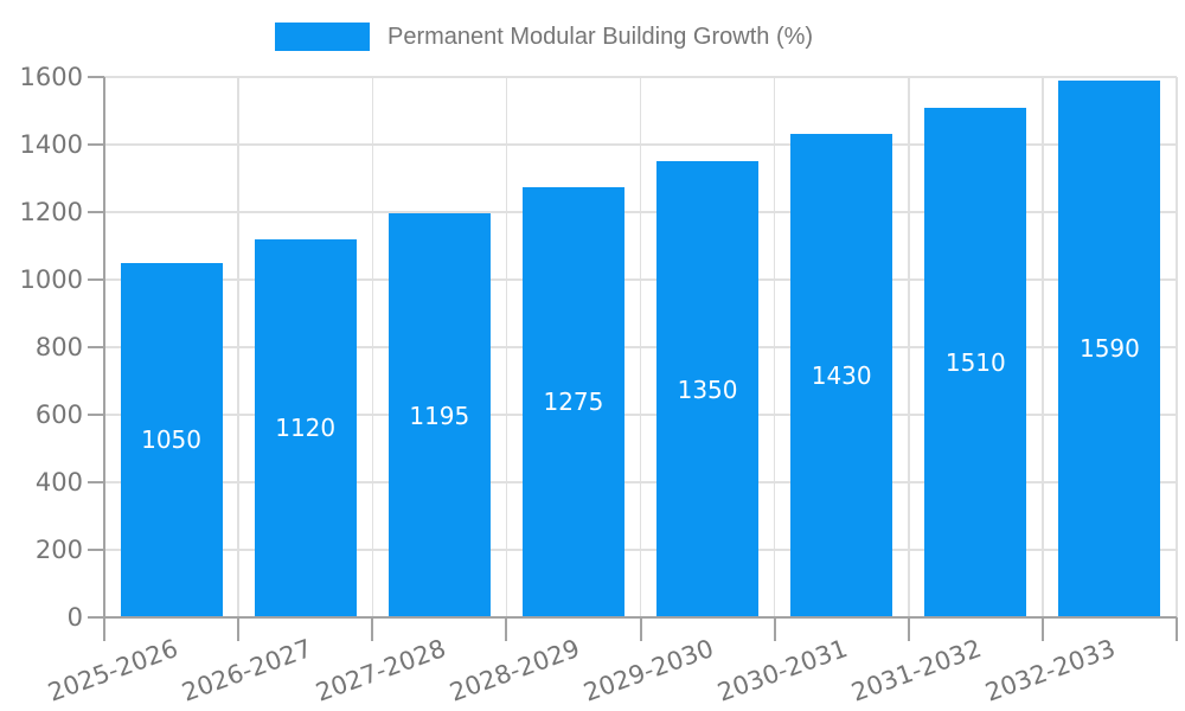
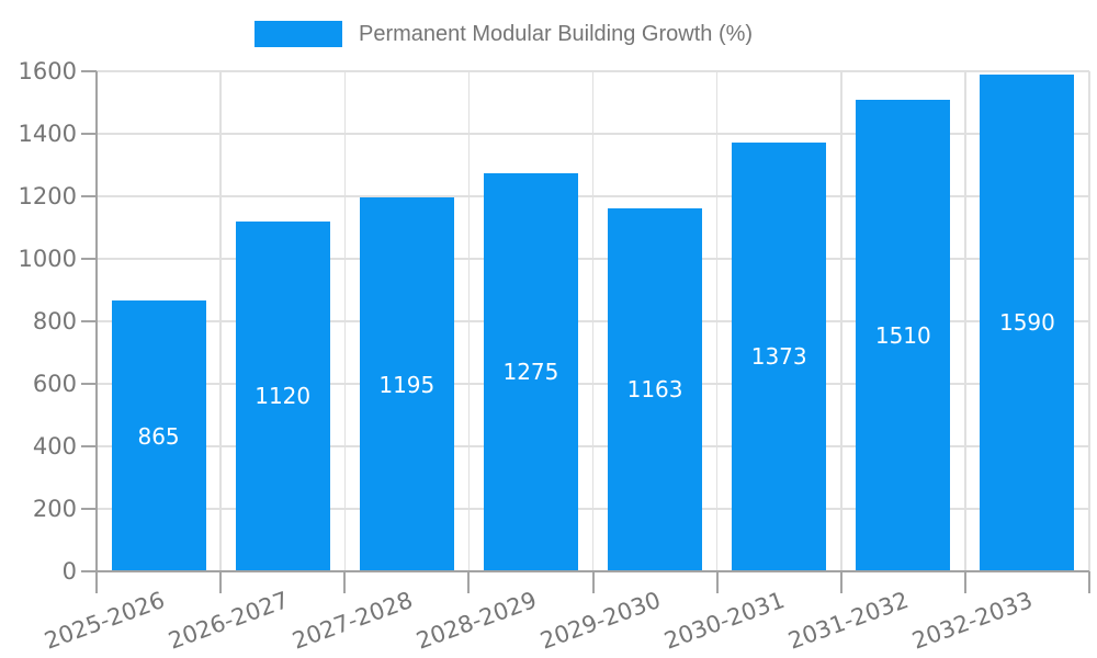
2025-2026: 1050 -> 865
2029-2030: 1350 -> 1163
2030-2031: 1430 -> 1373
